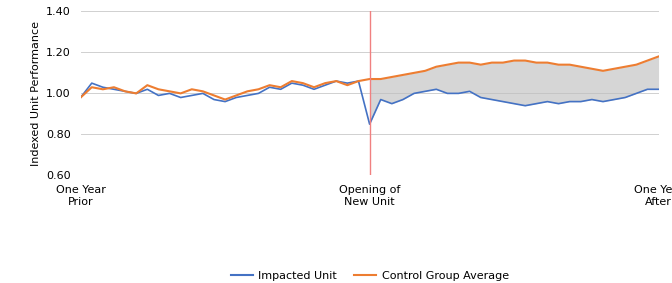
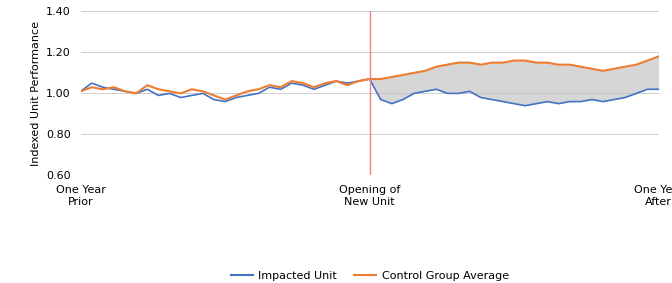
Impacted Unit/One Year Prior: 0.98 -> 1.01
Control Group Average/One Year Prior: 0.98 -> 1.01
Impacted Unit/Opening of New Unit: 0.85 -> 1.07
